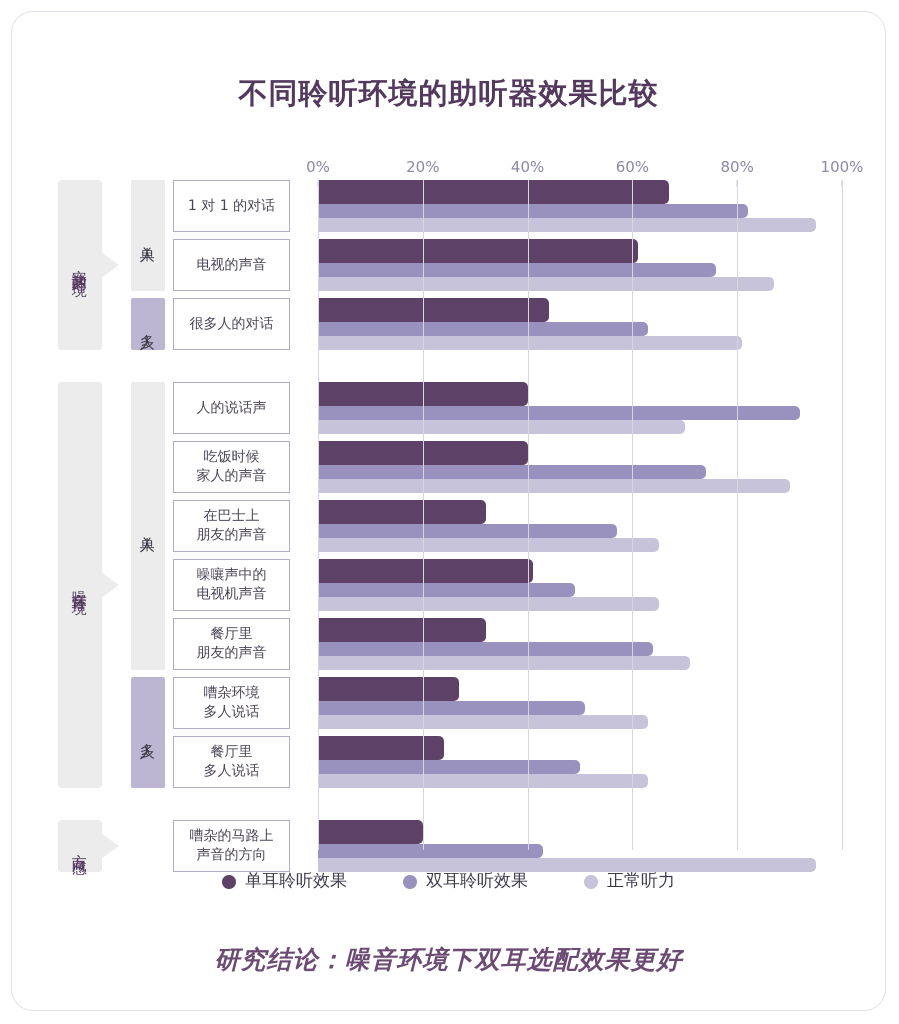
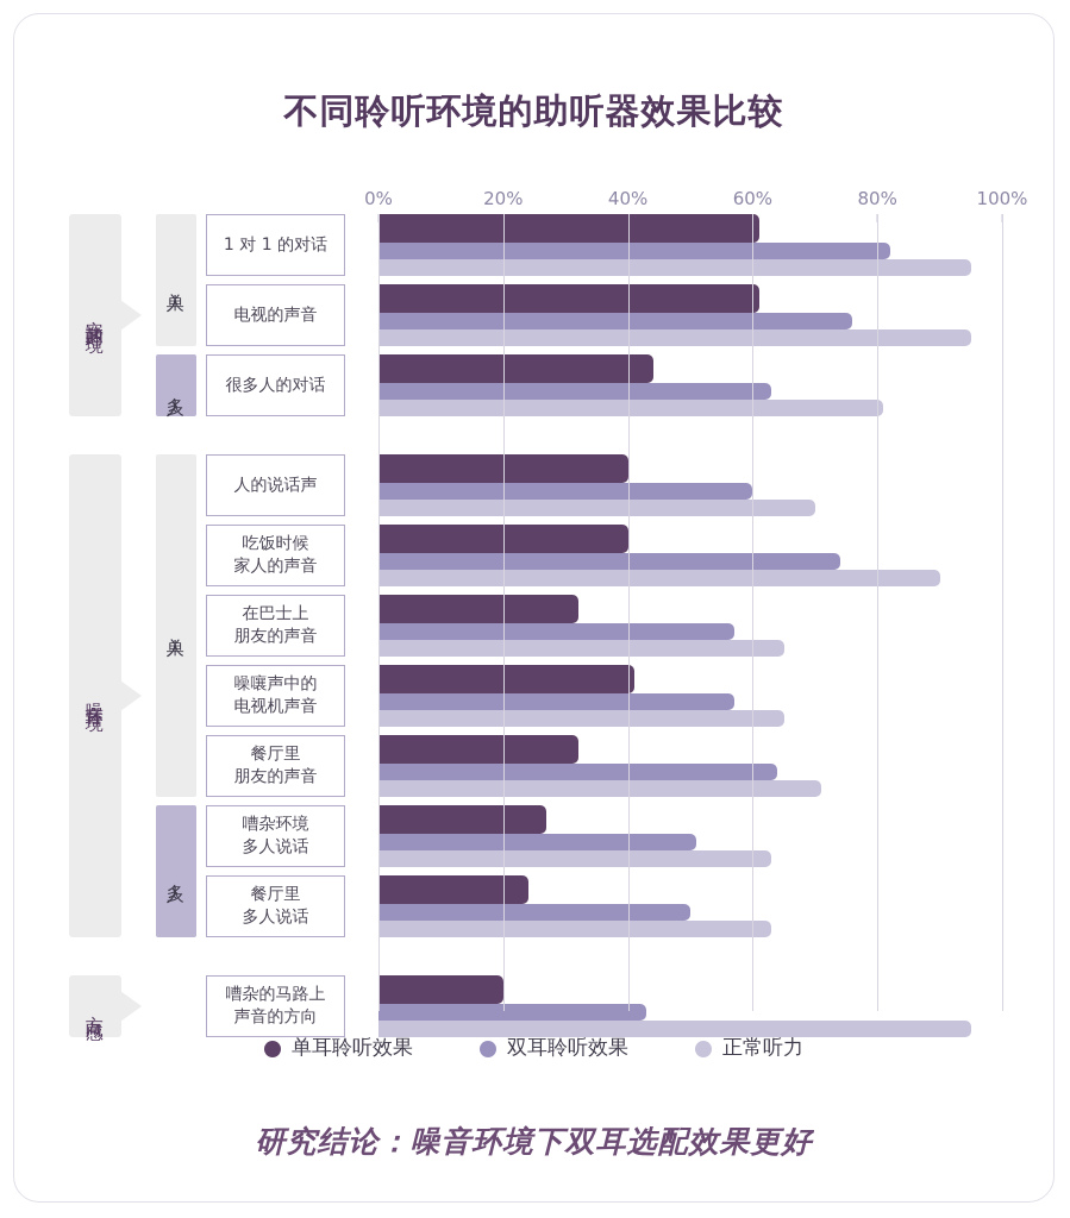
单耳聆听效果/1对1的对话: 67% -> 61%
正常听力/电视的声音: 87% -> 95%
双耳聆听效果/人的说话声: 92% -> 60%
双耳聆听效果/噪嚷声中的 电视机声音: 49% -> 57%
